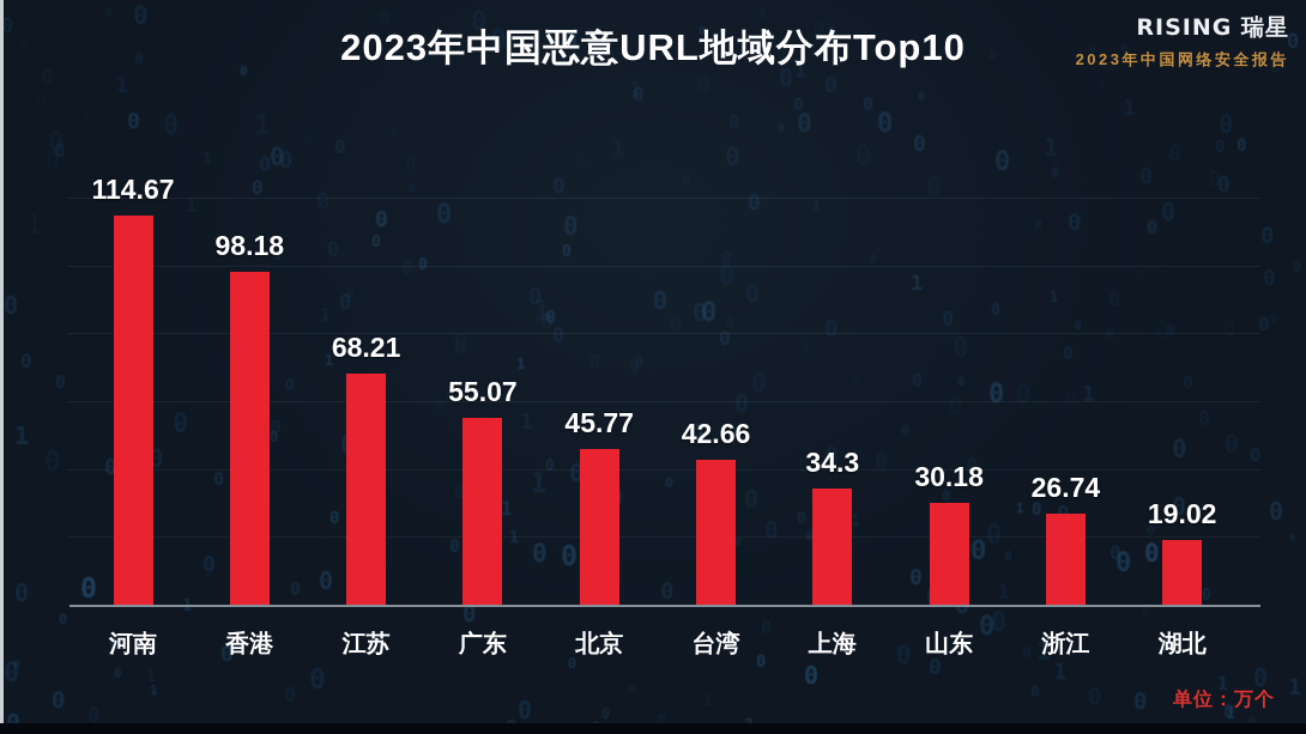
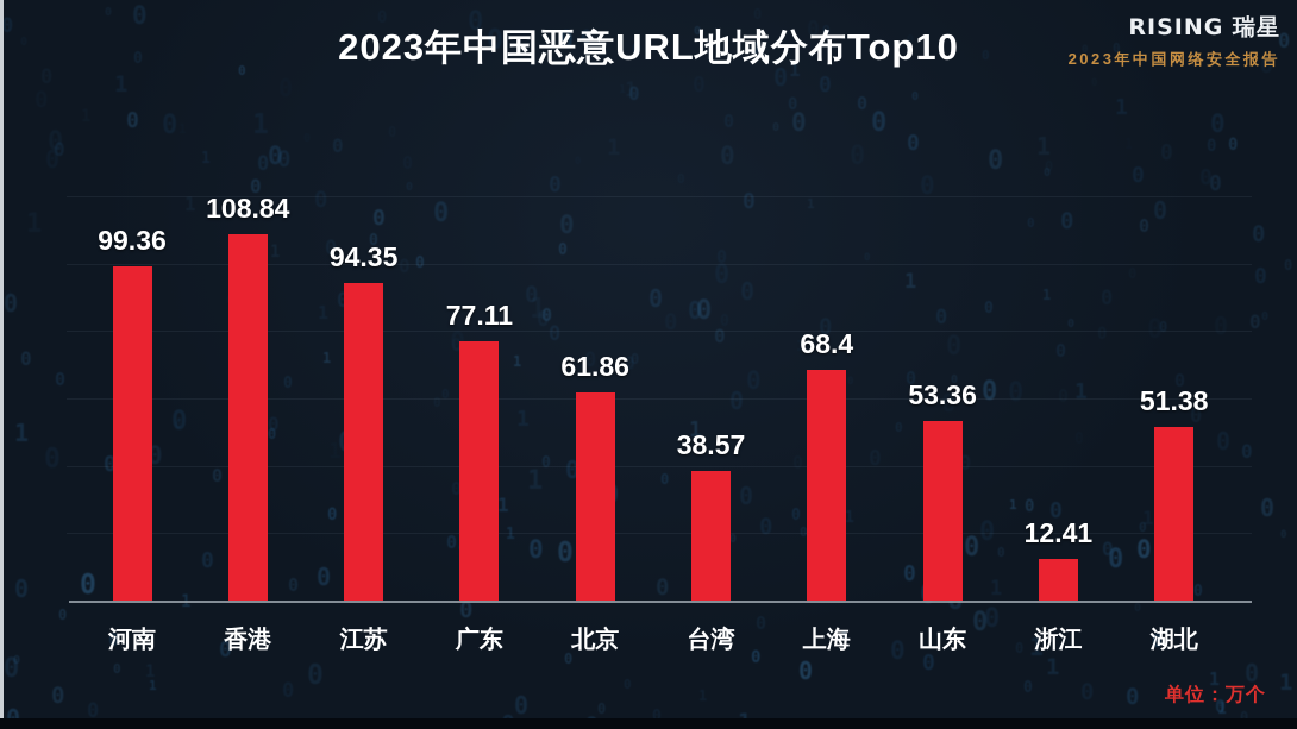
河南: 114.67 -> 99.36
香港: 98.18 -> 108.84
江苏: 68.21 -> 94.35
广东: 55.07 -> 77.11
北京: 45.77 -> 61.86
台湾: 42.66 -> 38.57
上海: 34.3 -> 68.4
山东: 30.18 -> 53.36
浙江: 26.74 -> 12.41
湖北: 19.02 -> 51.38
